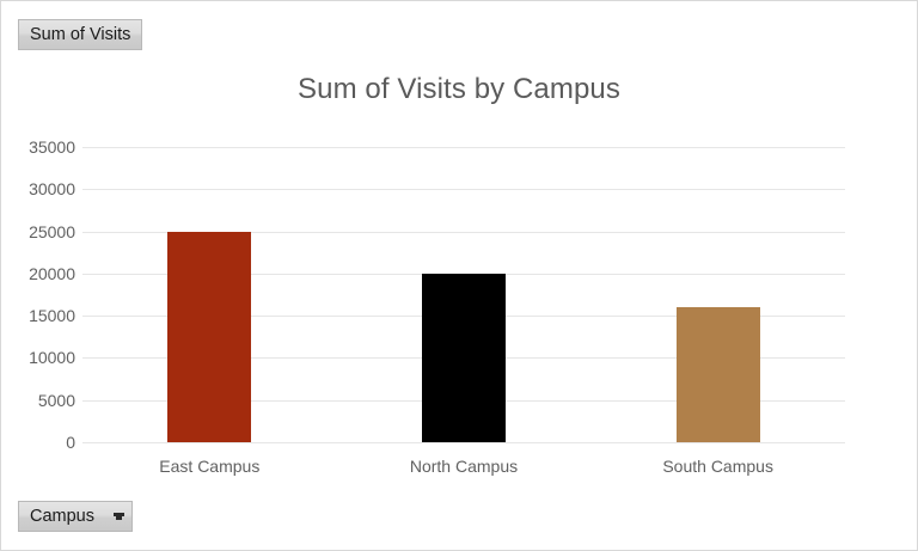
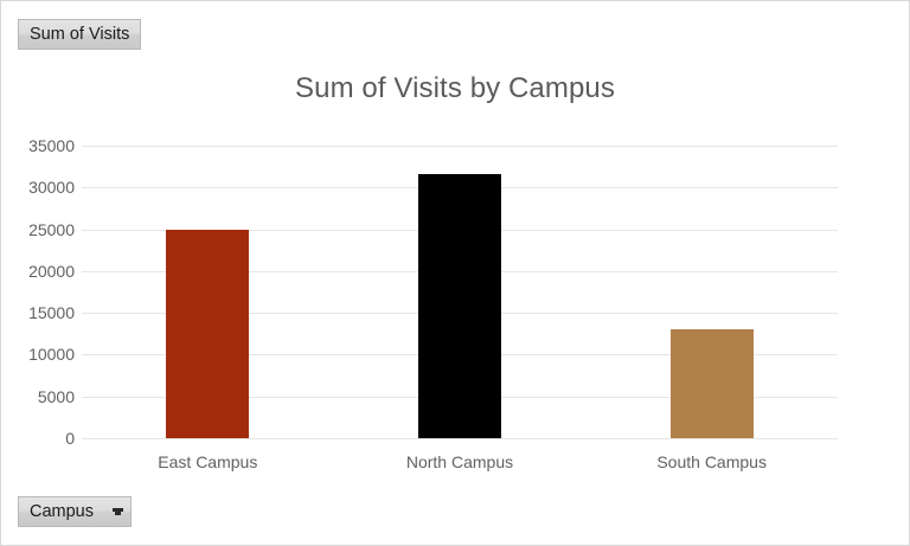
North Campus: 20000 -> 32000
South Campus: 16000 -> 13000
